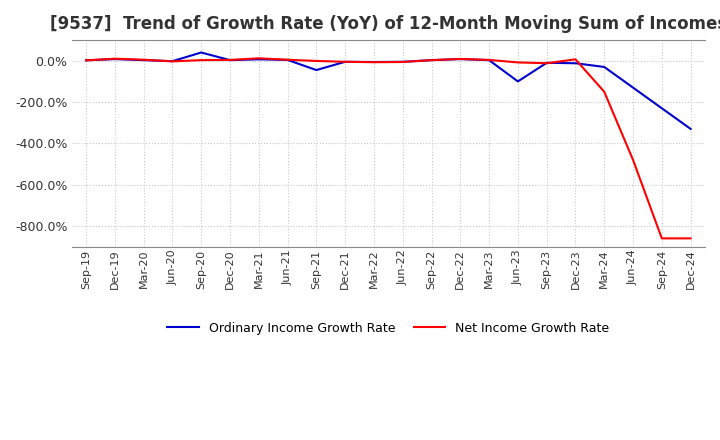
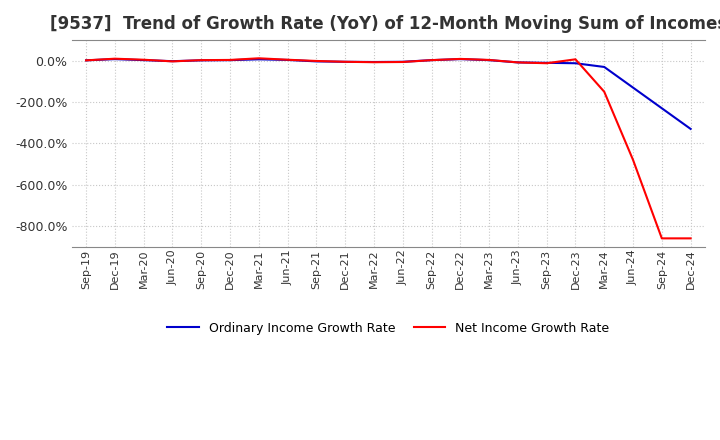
Ordinary Income Growth Rate/Sep-20: 40% -> 2%
Ordinary Income Growth Rate/Sep-21: -45% -> -3%
Ordinary Income Growth Rate/Jun-23: -100% -> -8%
